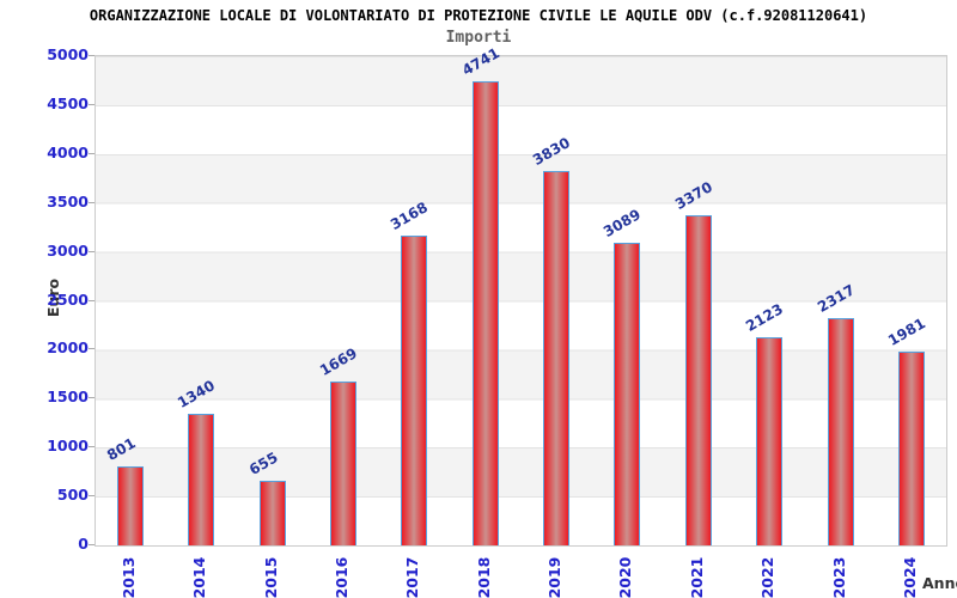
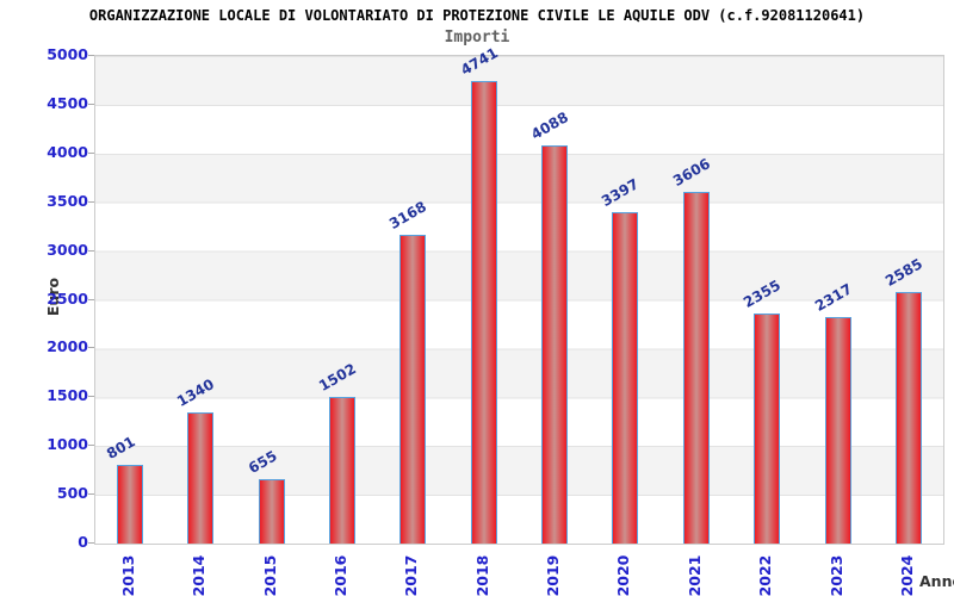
2016: 1669 -> 1502
2019: 3830 -> 4088
2020: 3089 -> 3397
2021: 3370 -> 3606
2022: 2123 -> 2355
2024: 1981 -> 2585
